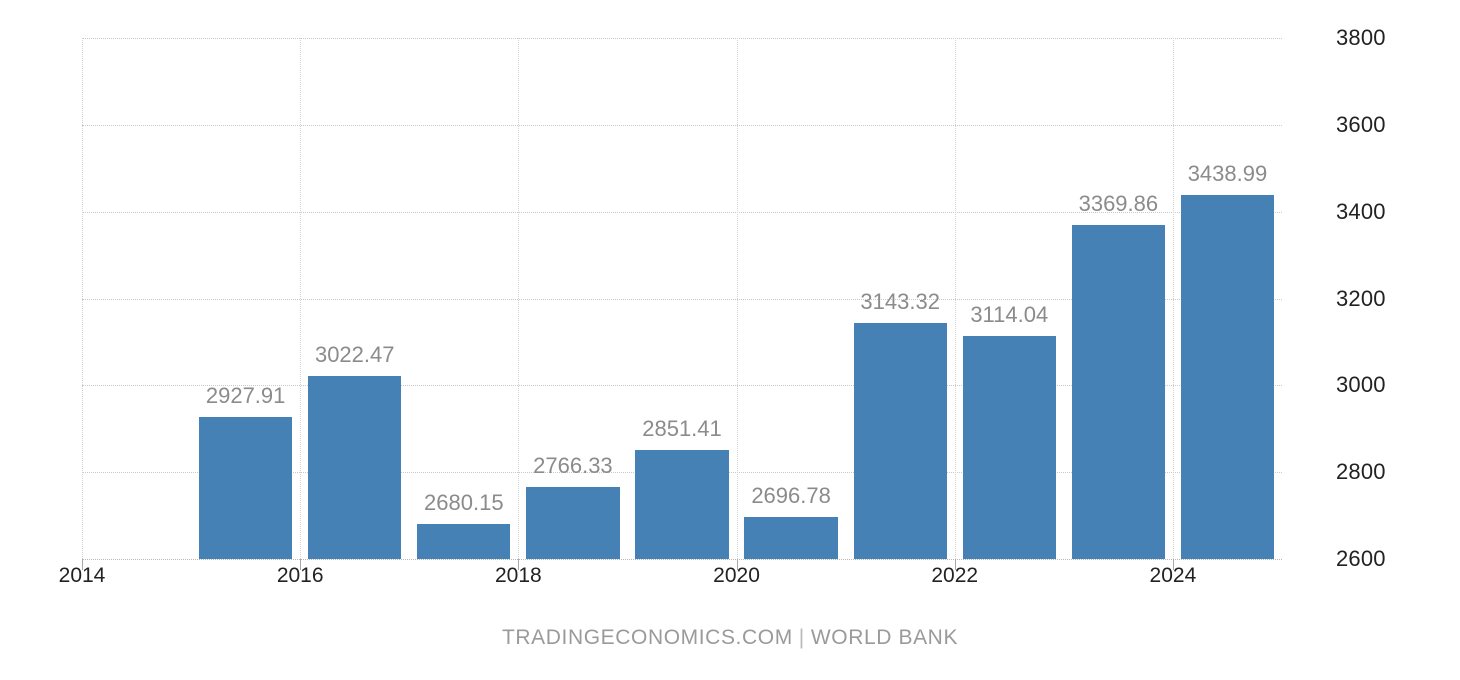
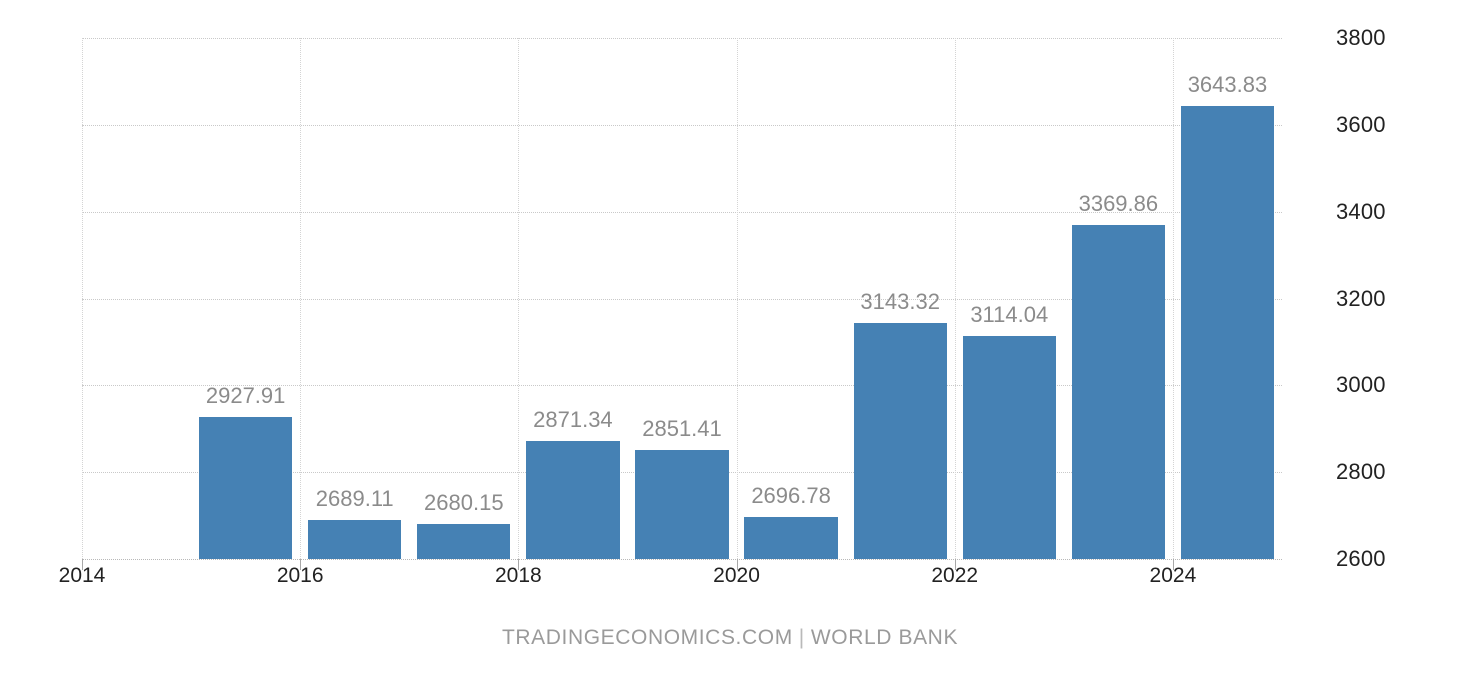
2016: 3022.47 -> 2689.11
2018: 2766.33 -> 2871.34
2024: 3438.99 -> 3643.83
